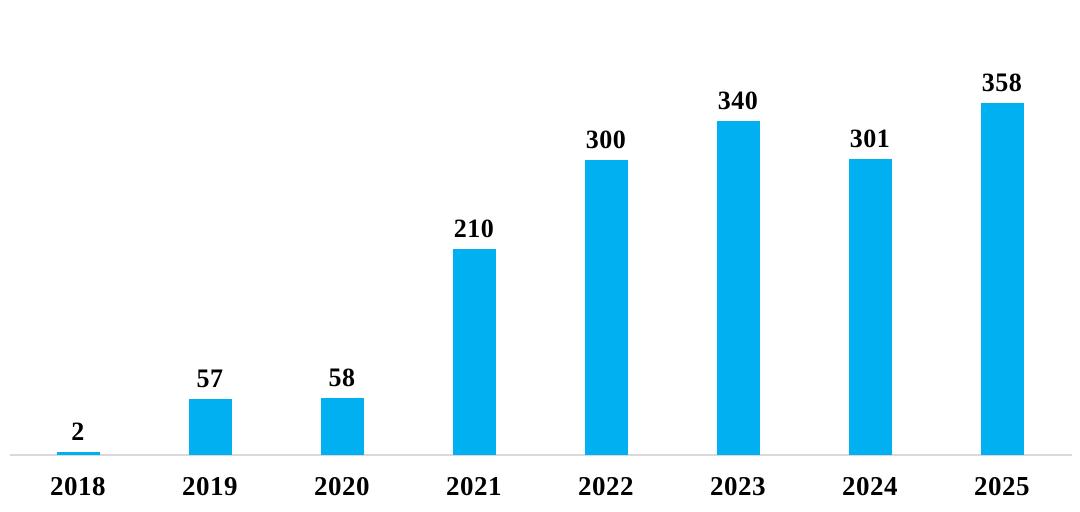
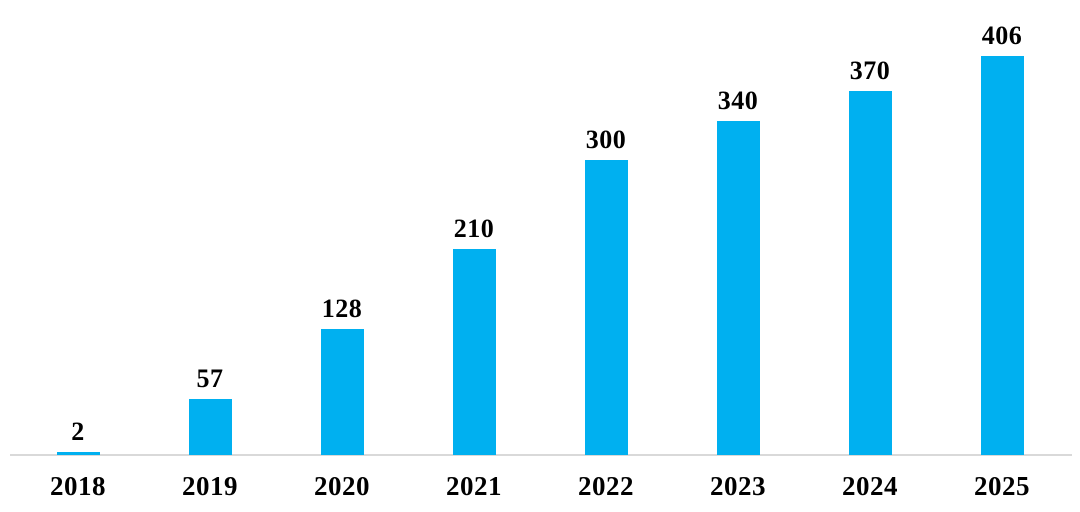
2020: 58 -> 128
2024: 301 -> 370
2025: 358 -> 406
